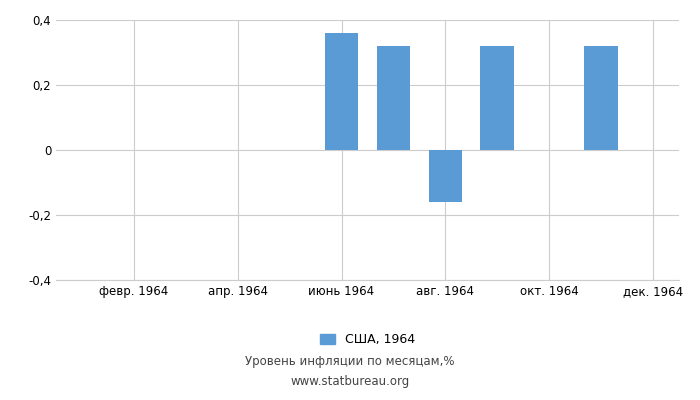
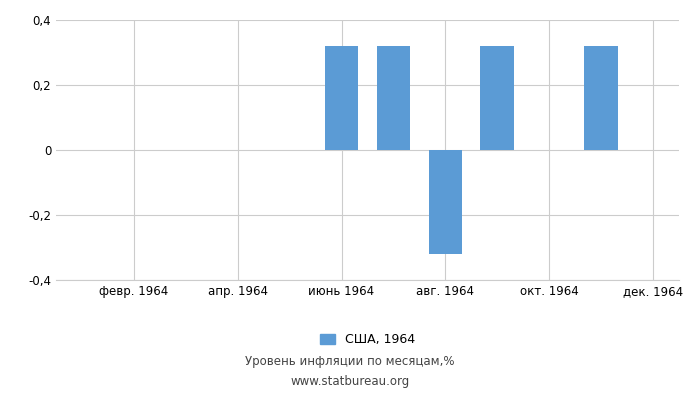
июнь 1964: 0,36 -> 0,32
авг. 1964: -0,16 -> -0,32
